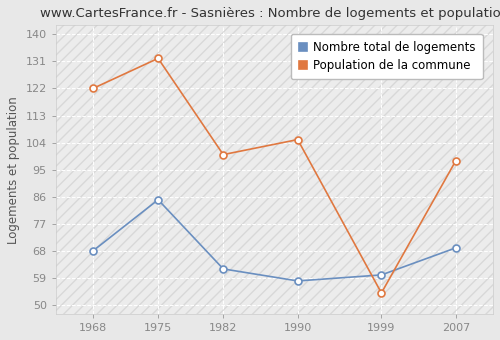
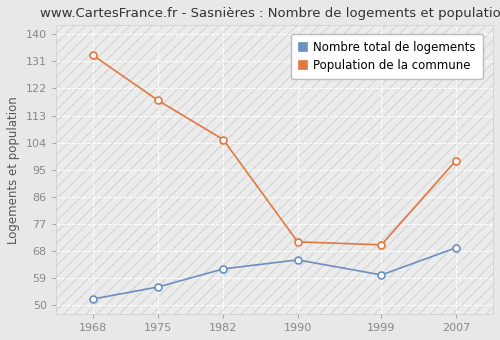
Nombre total de logements/1968: 68 -> 52
Population de la commune/1968: 122 -> 133
Nombre total de logements/1975: 85 -> 56
Population de la commune/1975: 132 -> 118
Population de la commune/1982: 100 -> 105
Nombre total de logements/1990: 58 -> 65
Population de la commune/1990: 105 -> 71
Population de la commune/1999: 54 -> 70
